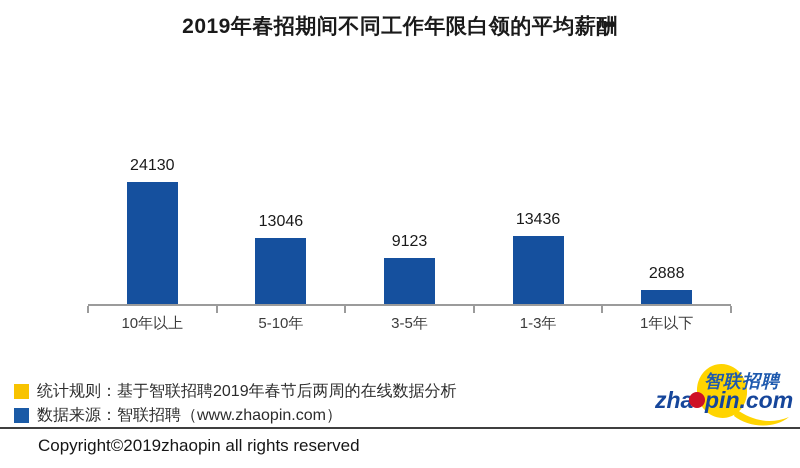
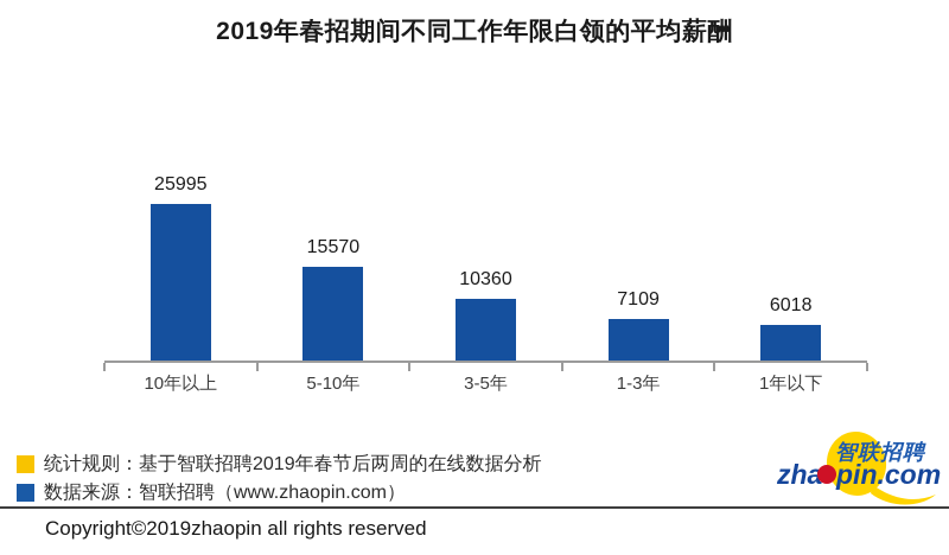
10年以上: 24130 -> 25995
5-10年: 13046 -> 15570
3-5年: 9123 -> 10360
1-3年: 13436 -> 7109
1年以下: 2888 -> 6018
